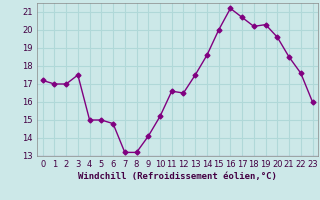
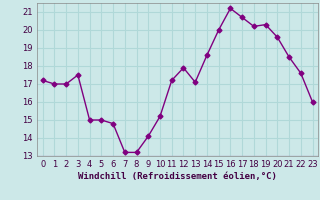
11: 16.6 -> 17.2
12: 16.5 -> 17.9
13: 17.5 -> 17.1
